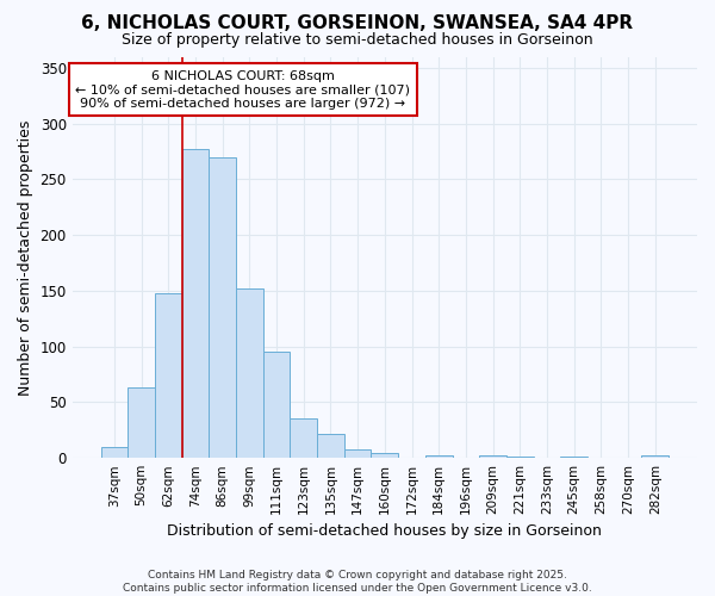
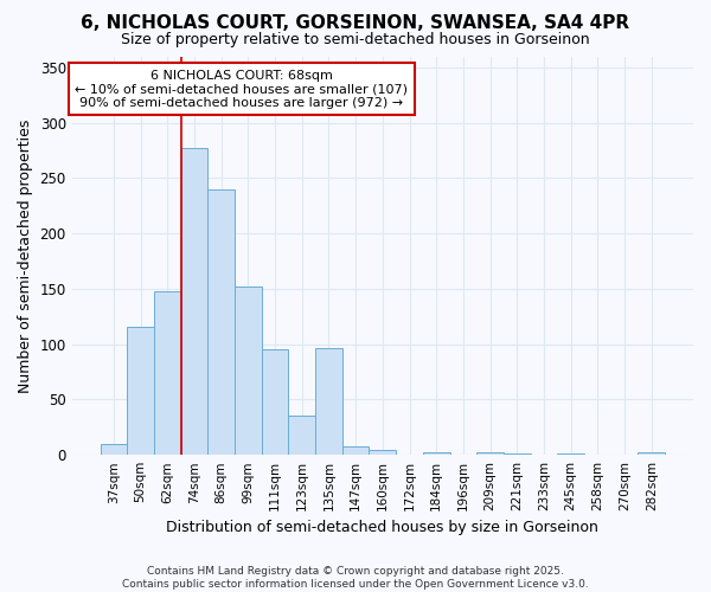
50sqm: 63 -> 116
86sqm: 270 -> 240
135sqm: 22 -> 96
